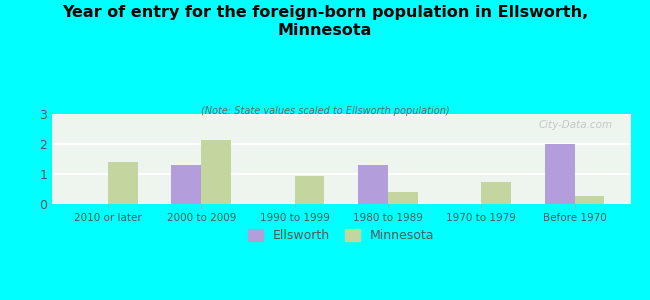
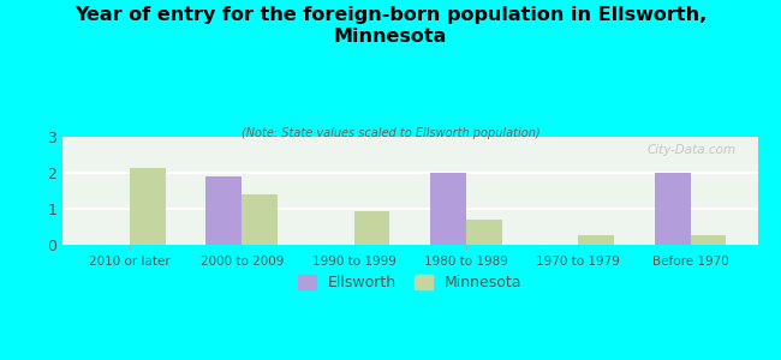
Minnesota/2010 or later: 1.40 -> 2.15
Ellsworth/2000 to 2009: 1.3 -> 1.9
Minnesota/2000 to 2009: 2.15 -> 1.40
Ellsworth/1980 to 1989: 1.3 -> 2.0
Minnesota/1980 to 1989: 0.40 -> 0.70
Minnesota/1970 to 1979: 0.75 -> 0.27
